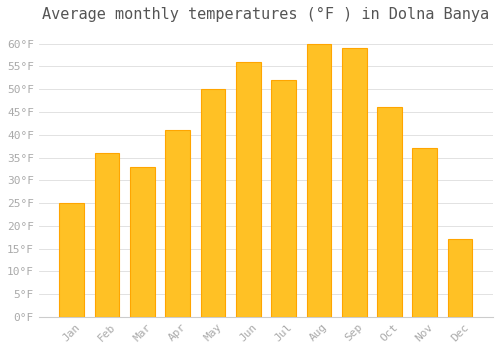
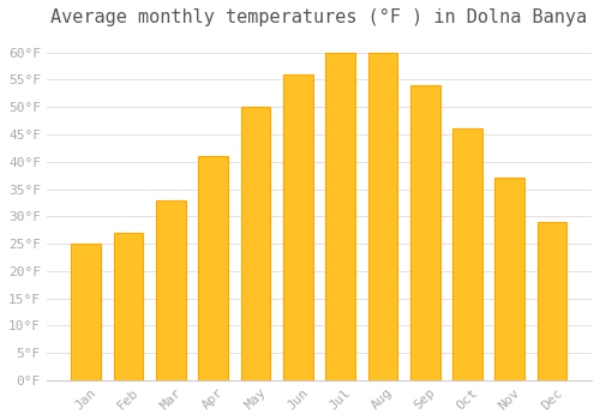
Feb: 36°F -> 27°F
Jul: 52°F -> 60°F
Sep: 59°F -> 54°F
Dec: 17°F -> 29°F
